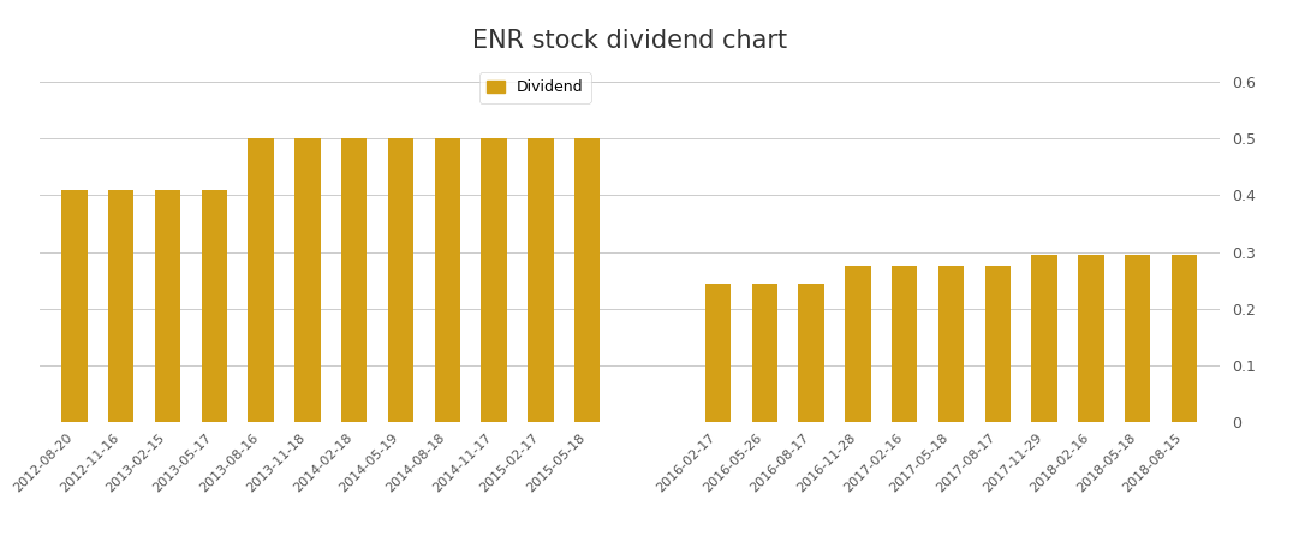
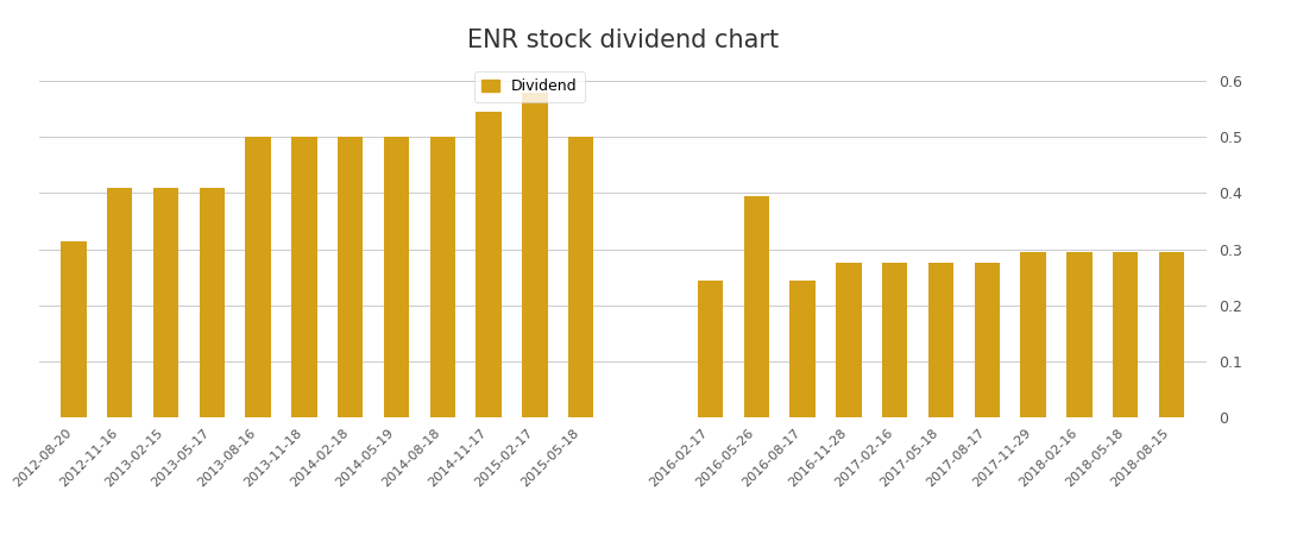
2012-08-20: 0.410 -> 0.315
2014-11-17: 0.500 -> 0.545
2015-02-17: 0.500 -> 0.580
2016-05-26: 0.245 -> 0.395
